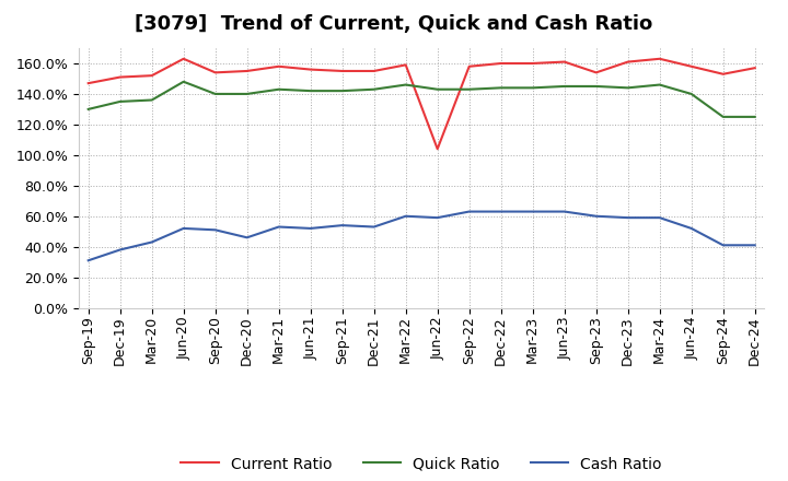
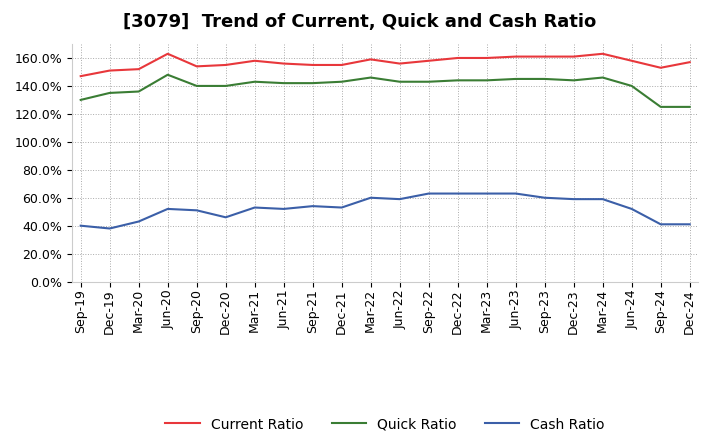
Cash Ratio/Sep-19: 31% -> 40%
Current Ratio/Jun-22: 104% -> 156%
Current Ratio/Sep-23: 154% -> 161%
